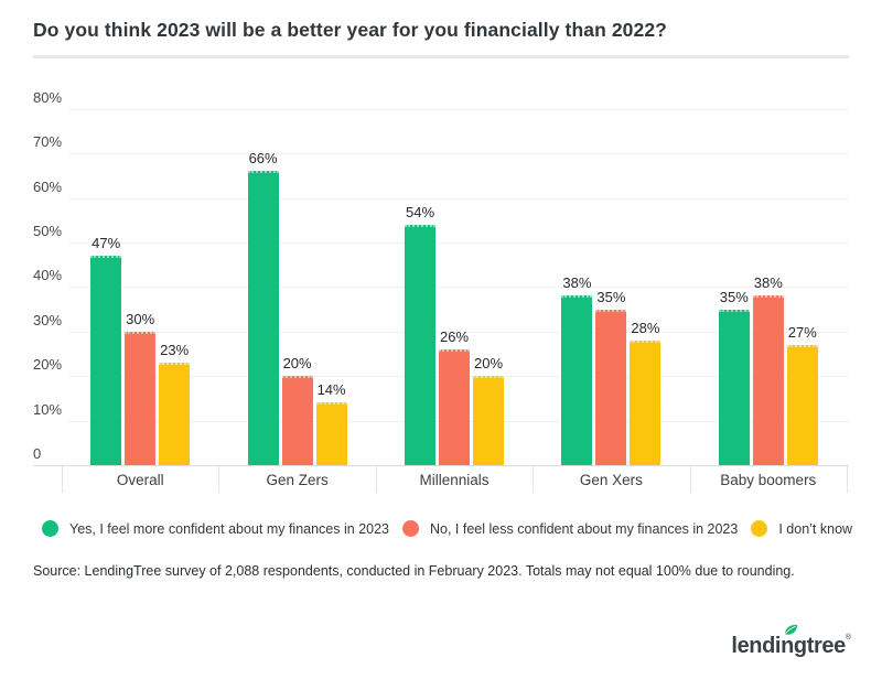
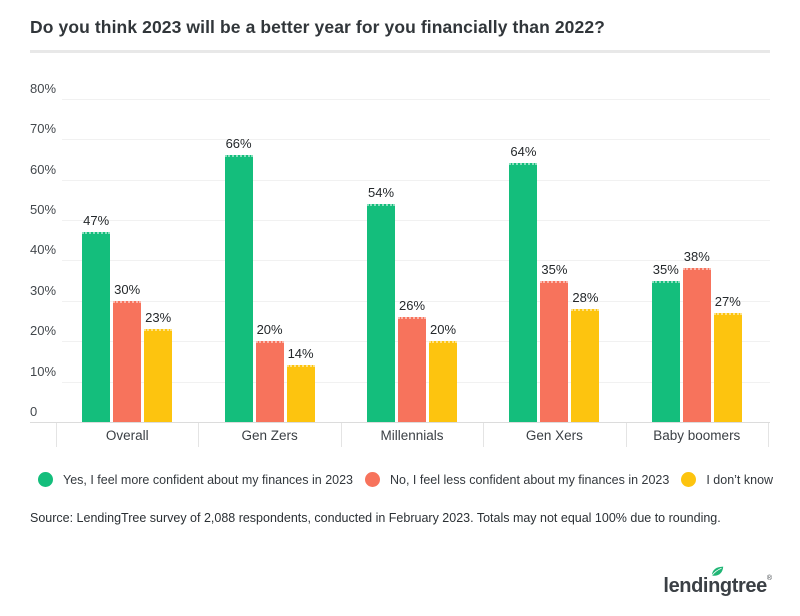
Yes, I feel more confident about my finances in 2023/Gen Xers: 38% -> 64%
